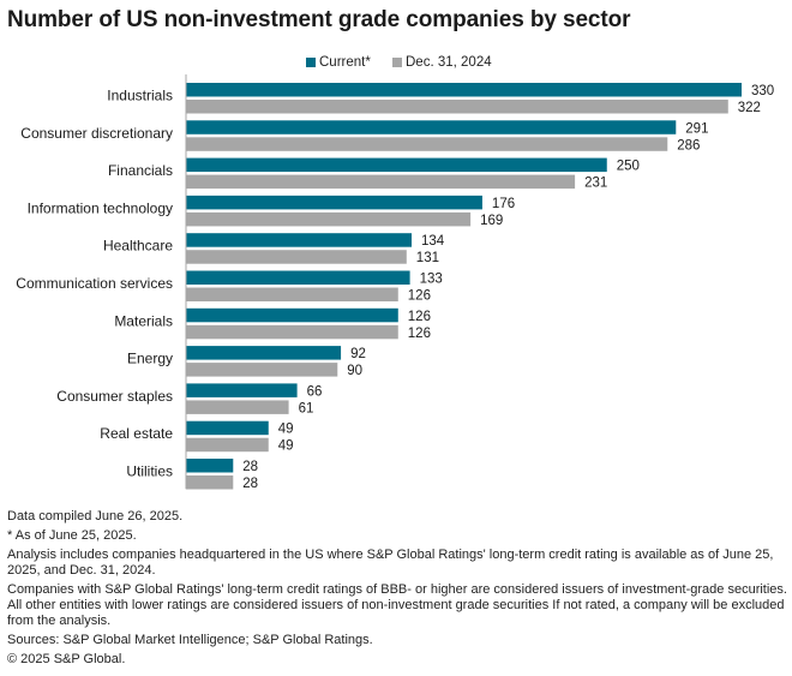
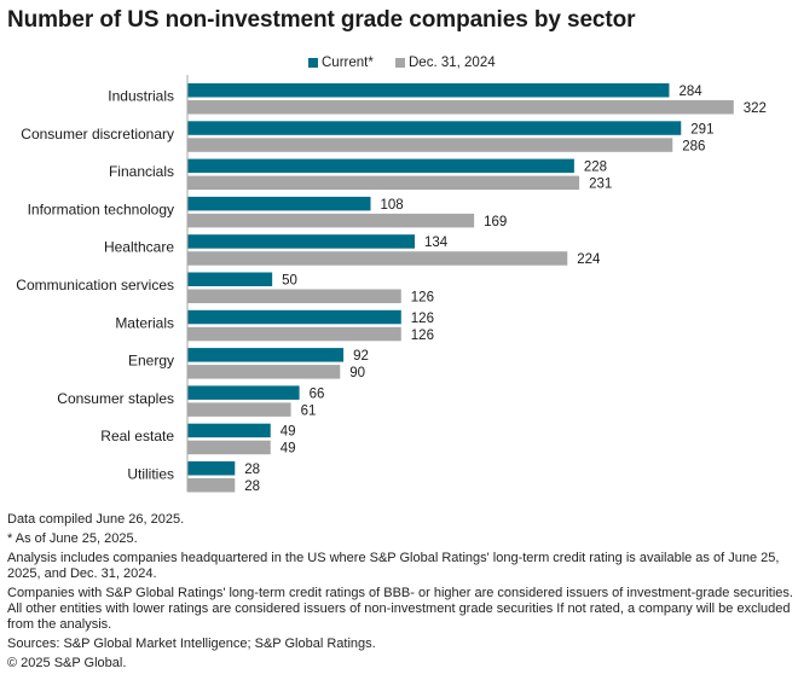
Current*/Industrials: 330 -> 284
Current*/Financials: 250 -> 228
Current*/Information technology: 176 -> 108
Dec. 31, 2024/Healthcare: 131 -> 224
Current*/Communication services: 133 -> 50
